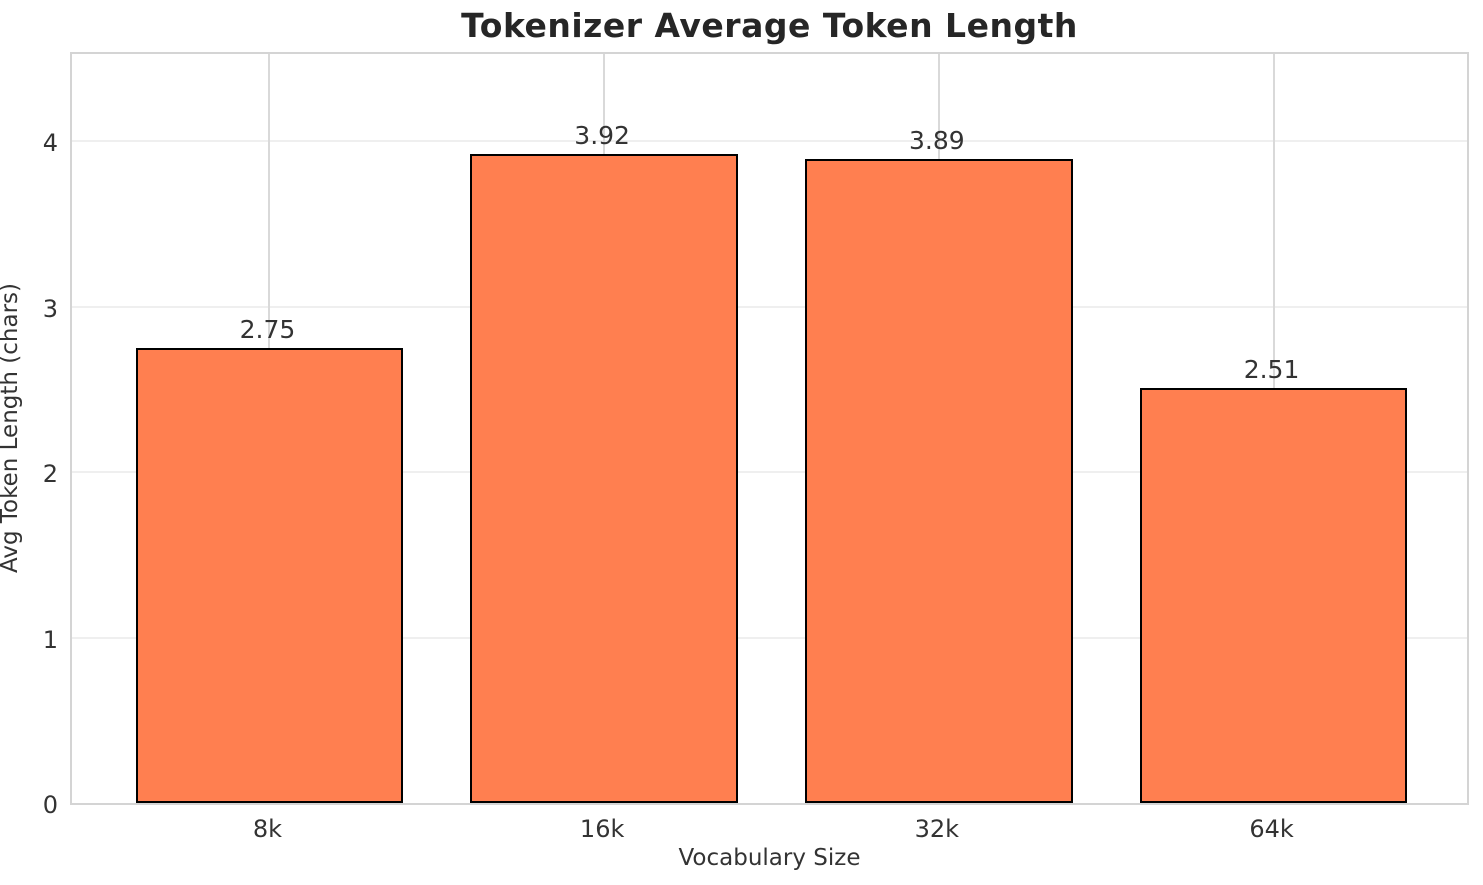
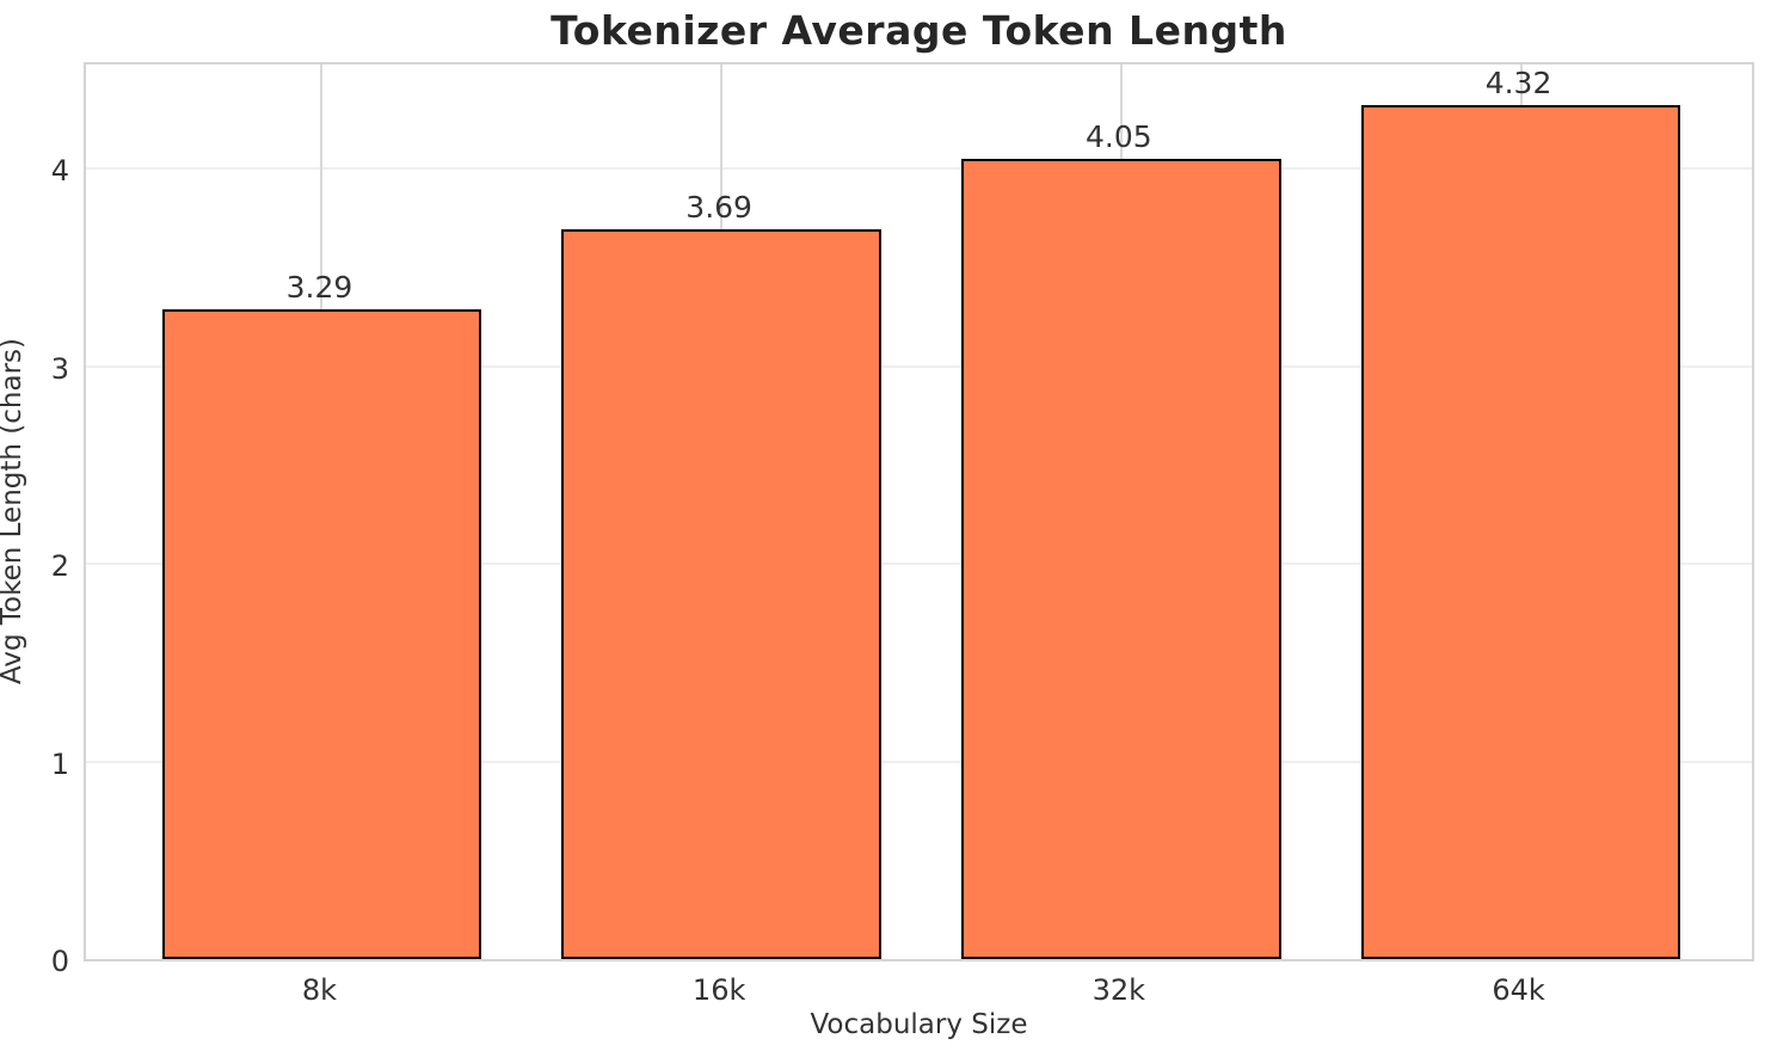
8k: 2.75 -> 3.29
16k: 3.92 -> 3.69
32k: 3.89 -> 4.05
64k: 2.51 -> 4.32
